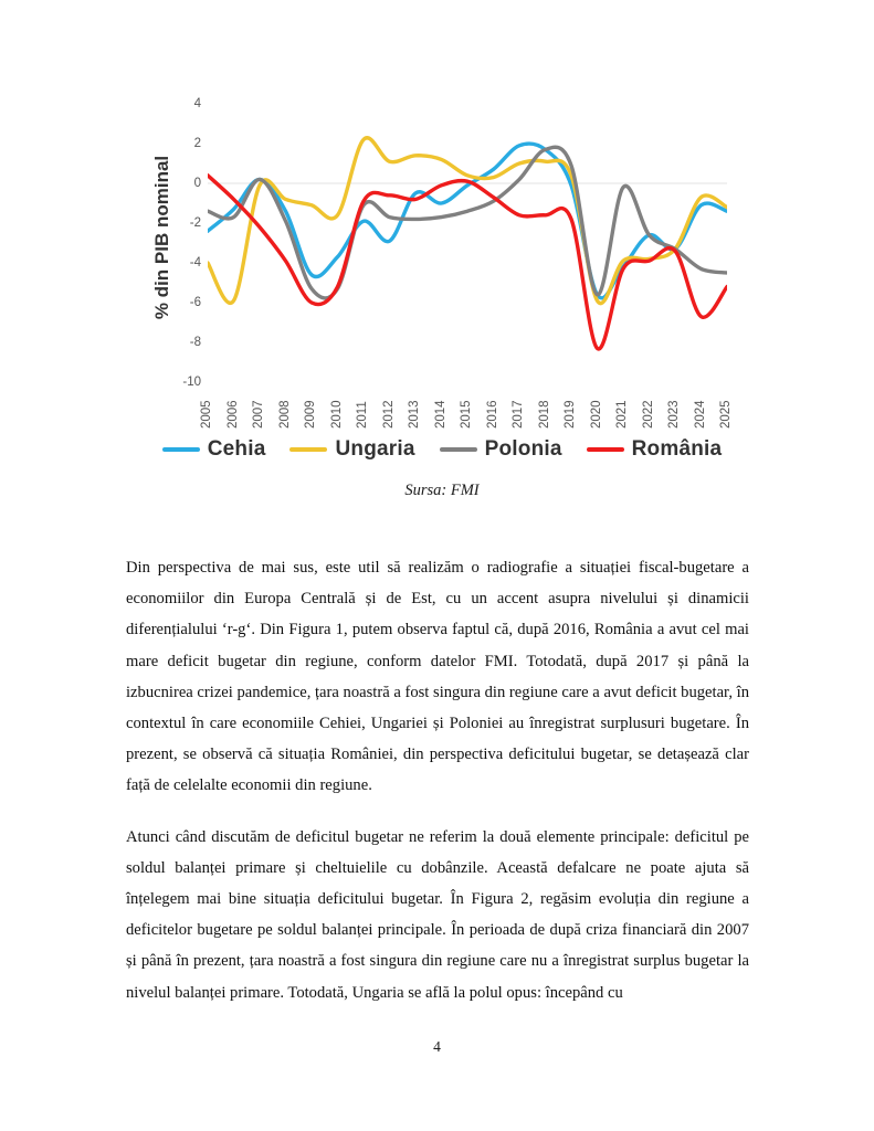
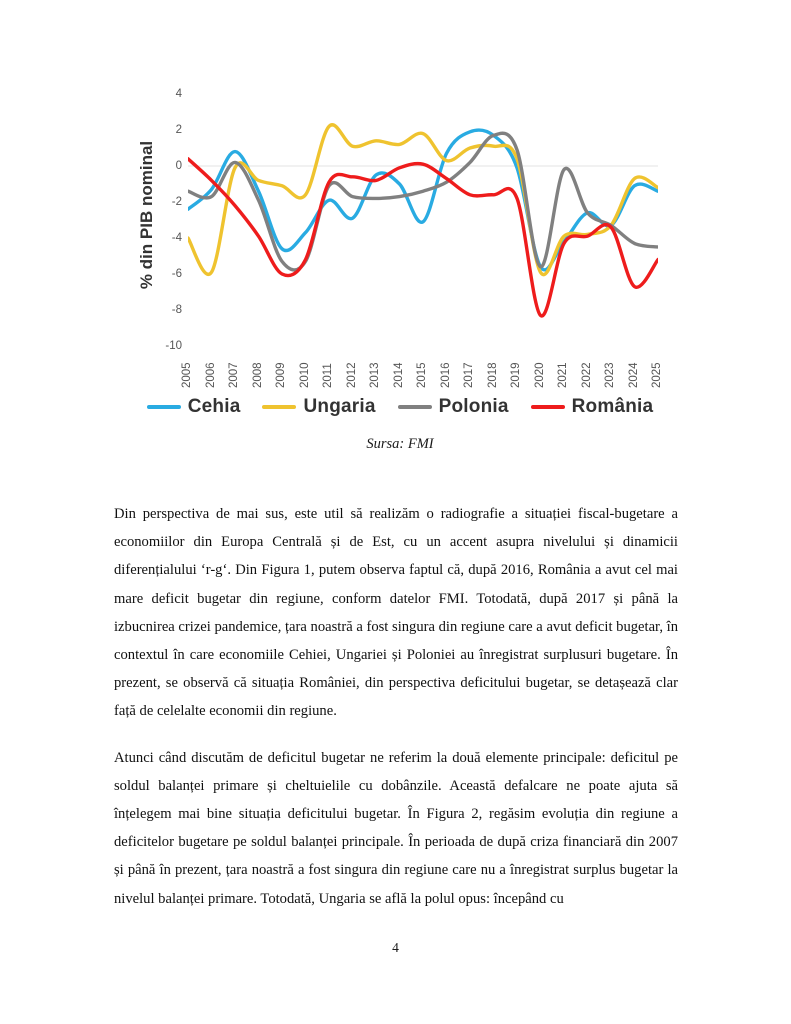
Cehia/2007: 0.2 -> 0.8
Cehia/2015: -0.1 -> -3.1
Ungaria/2015: 0.4 -> 1.8
